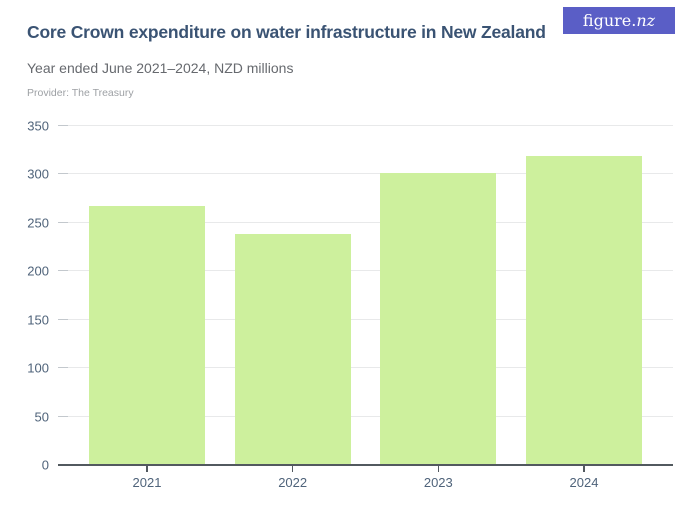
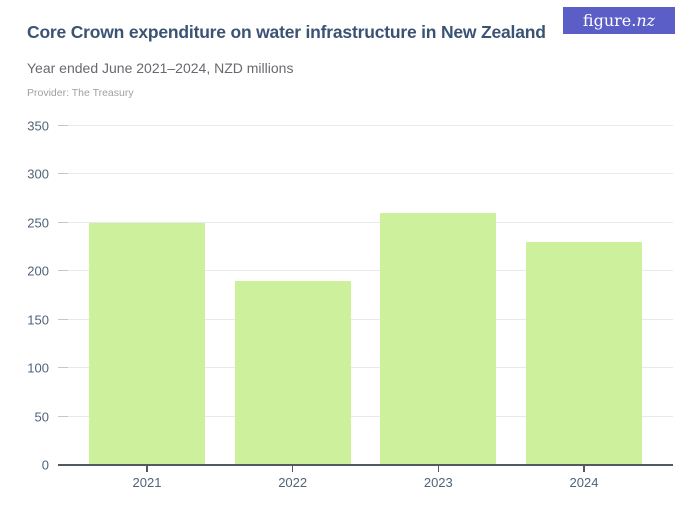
2021: 270 -> 250
2022: 240 -> 190
2023: 300 -> 260
2024: 320 -> 230
